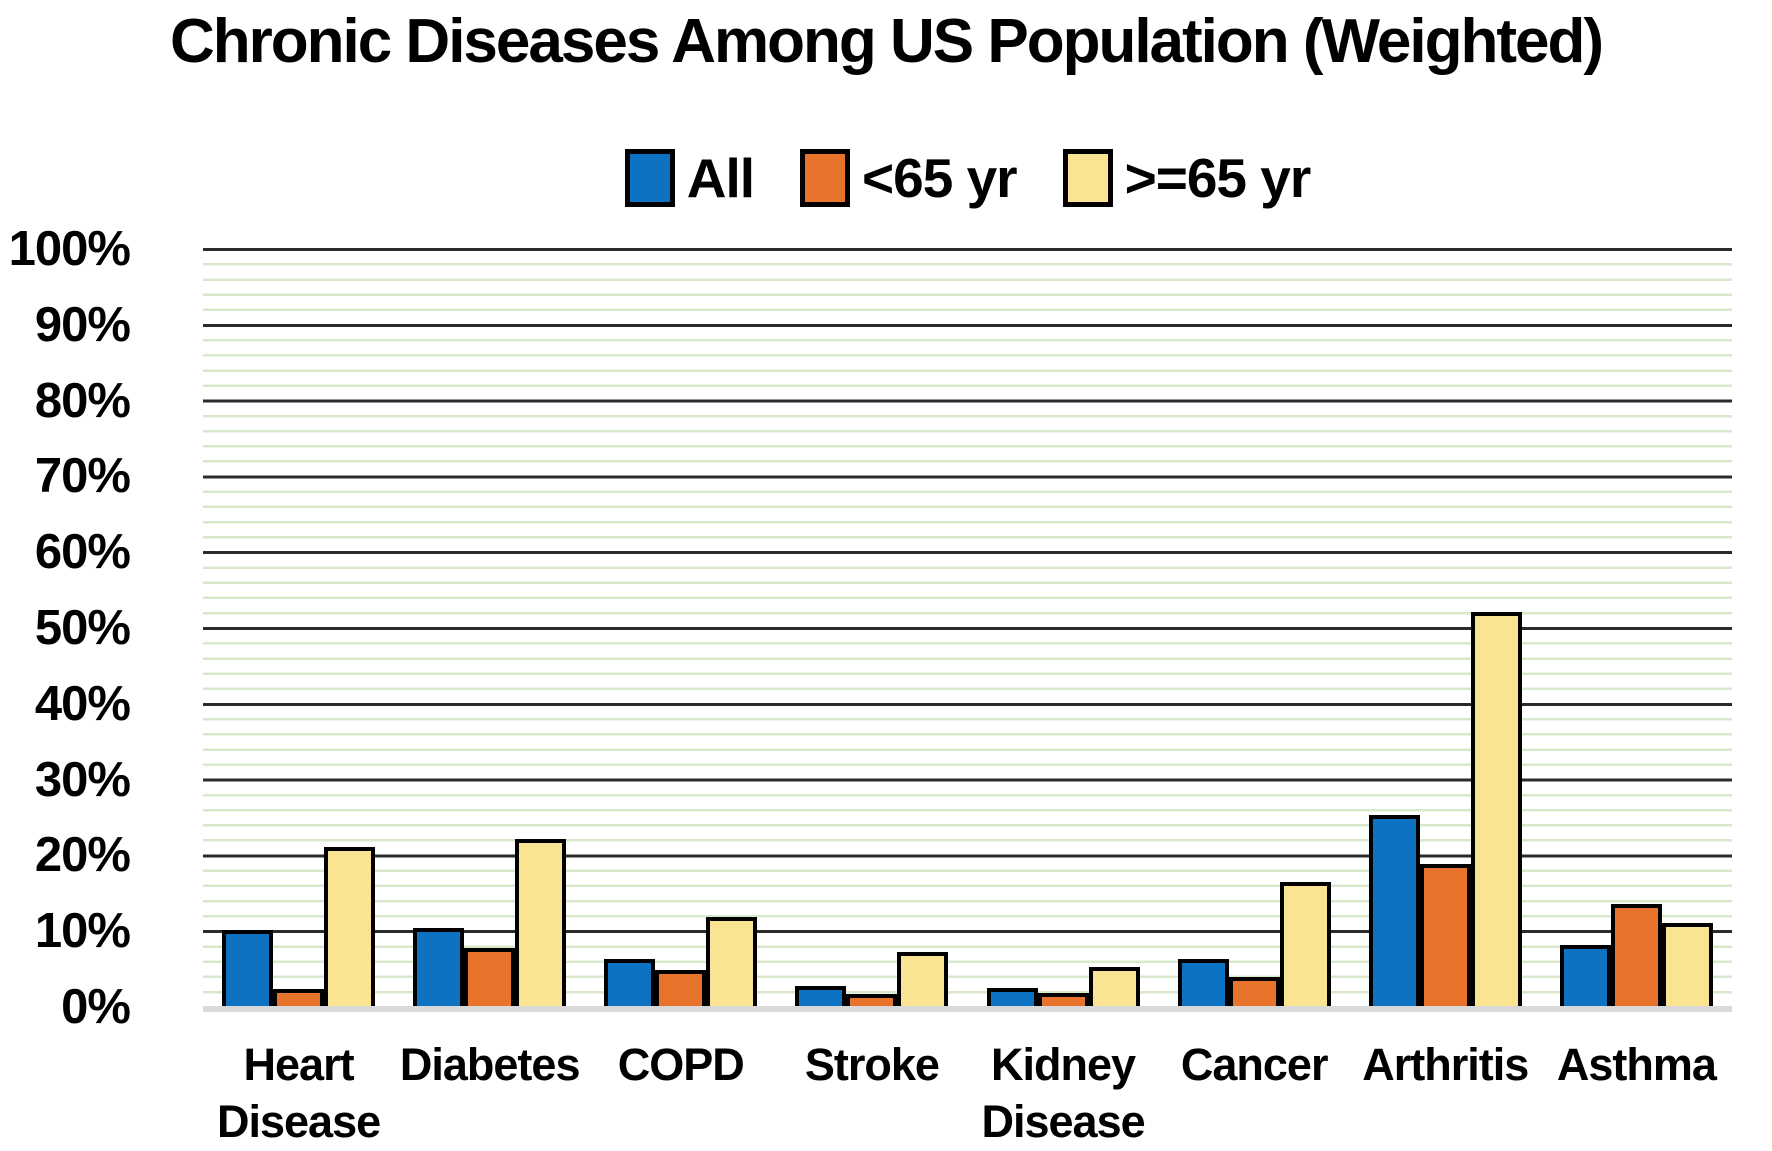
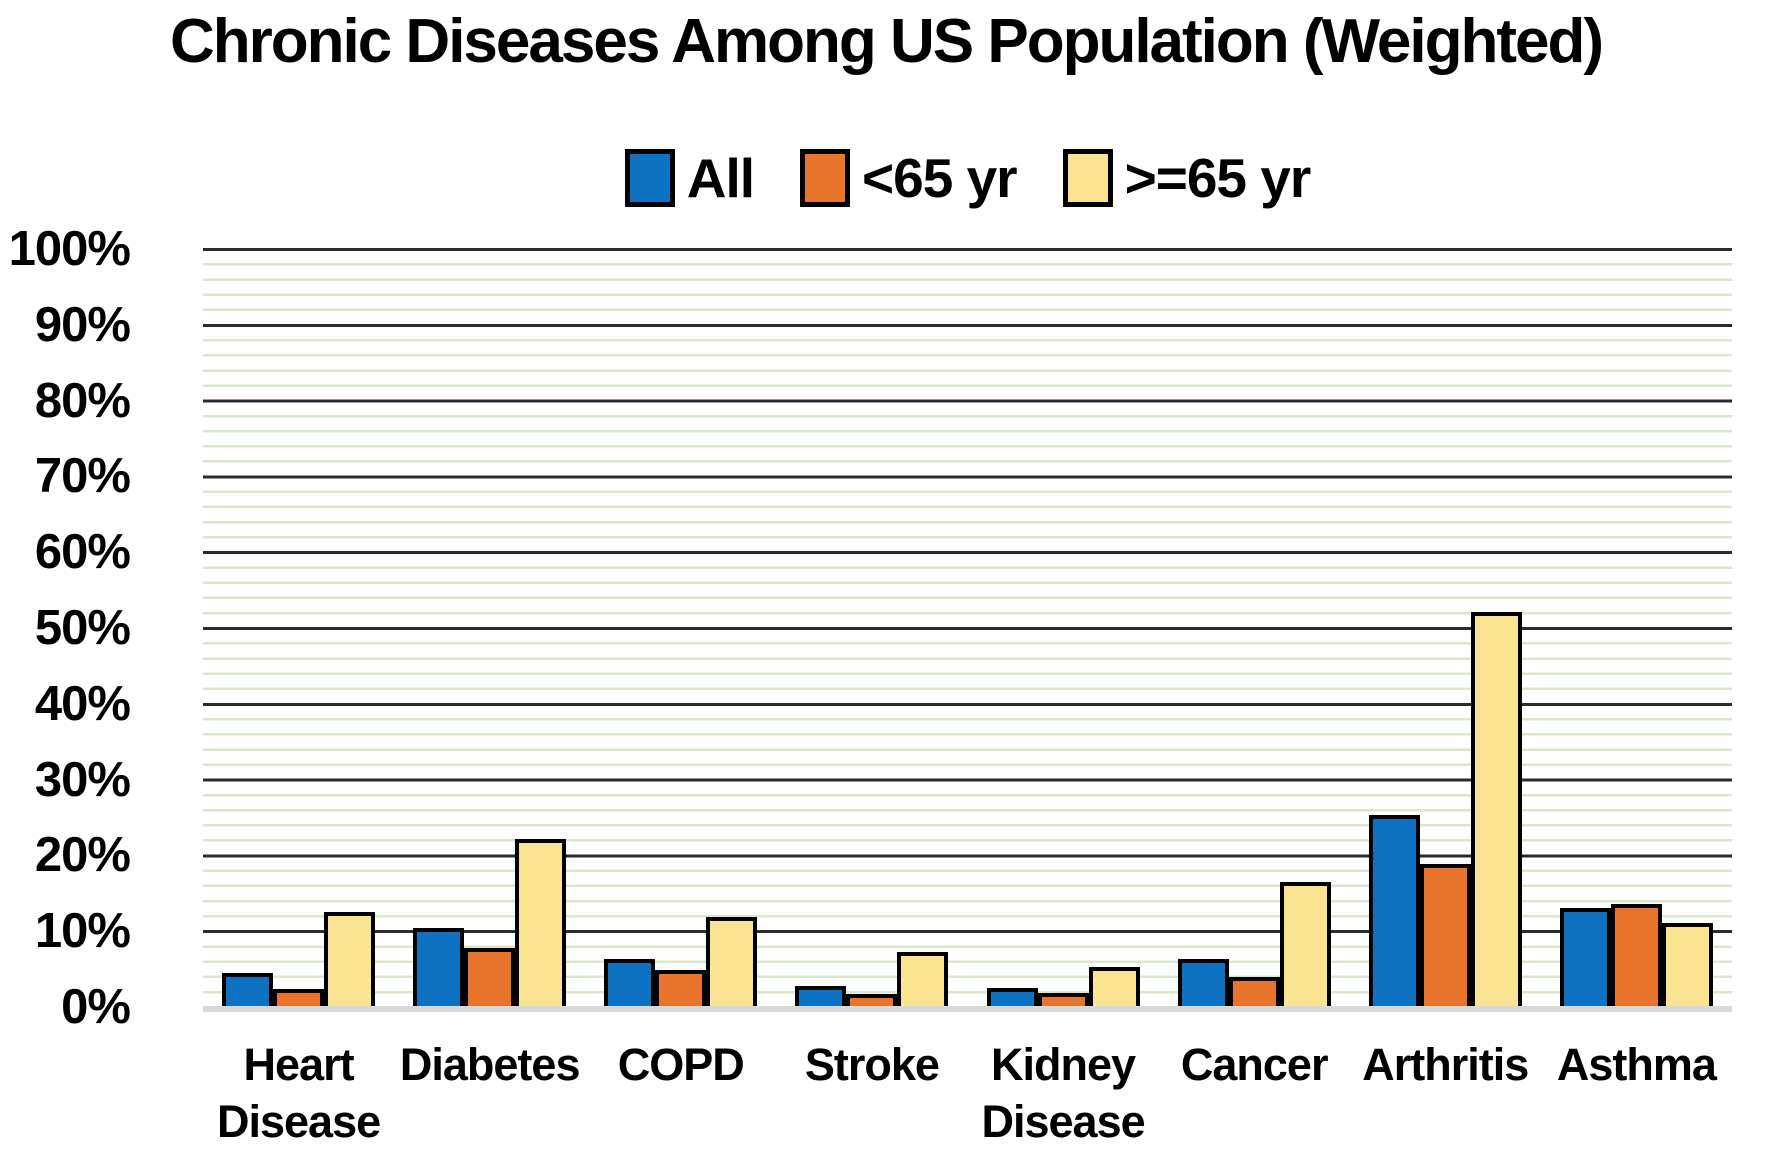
All/Heart Disease: 10% -> 4%
>=65 yr/Heart Disease: 21% -> 12%
All/Asthma: 8% -> 13%
